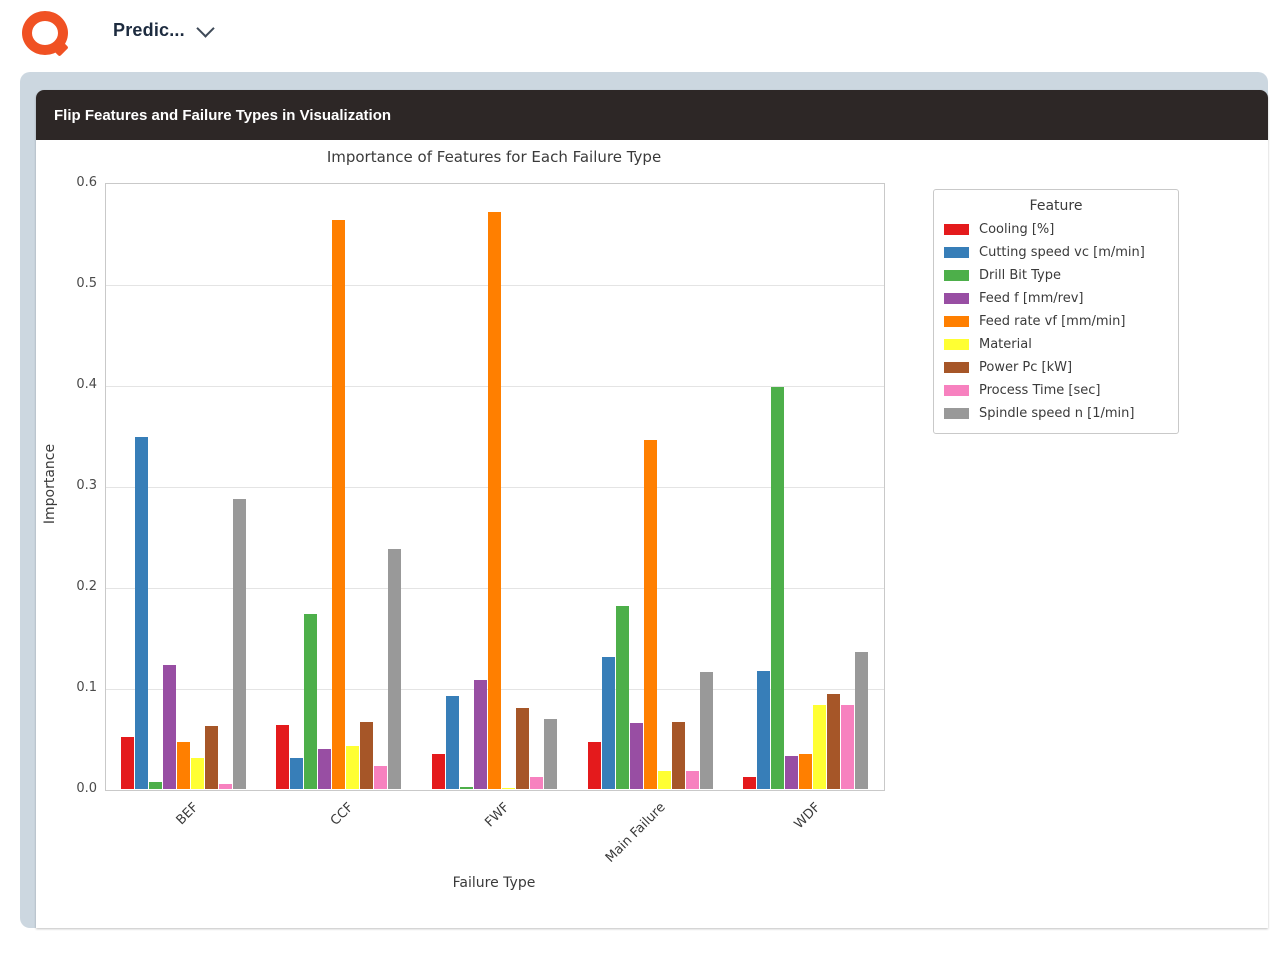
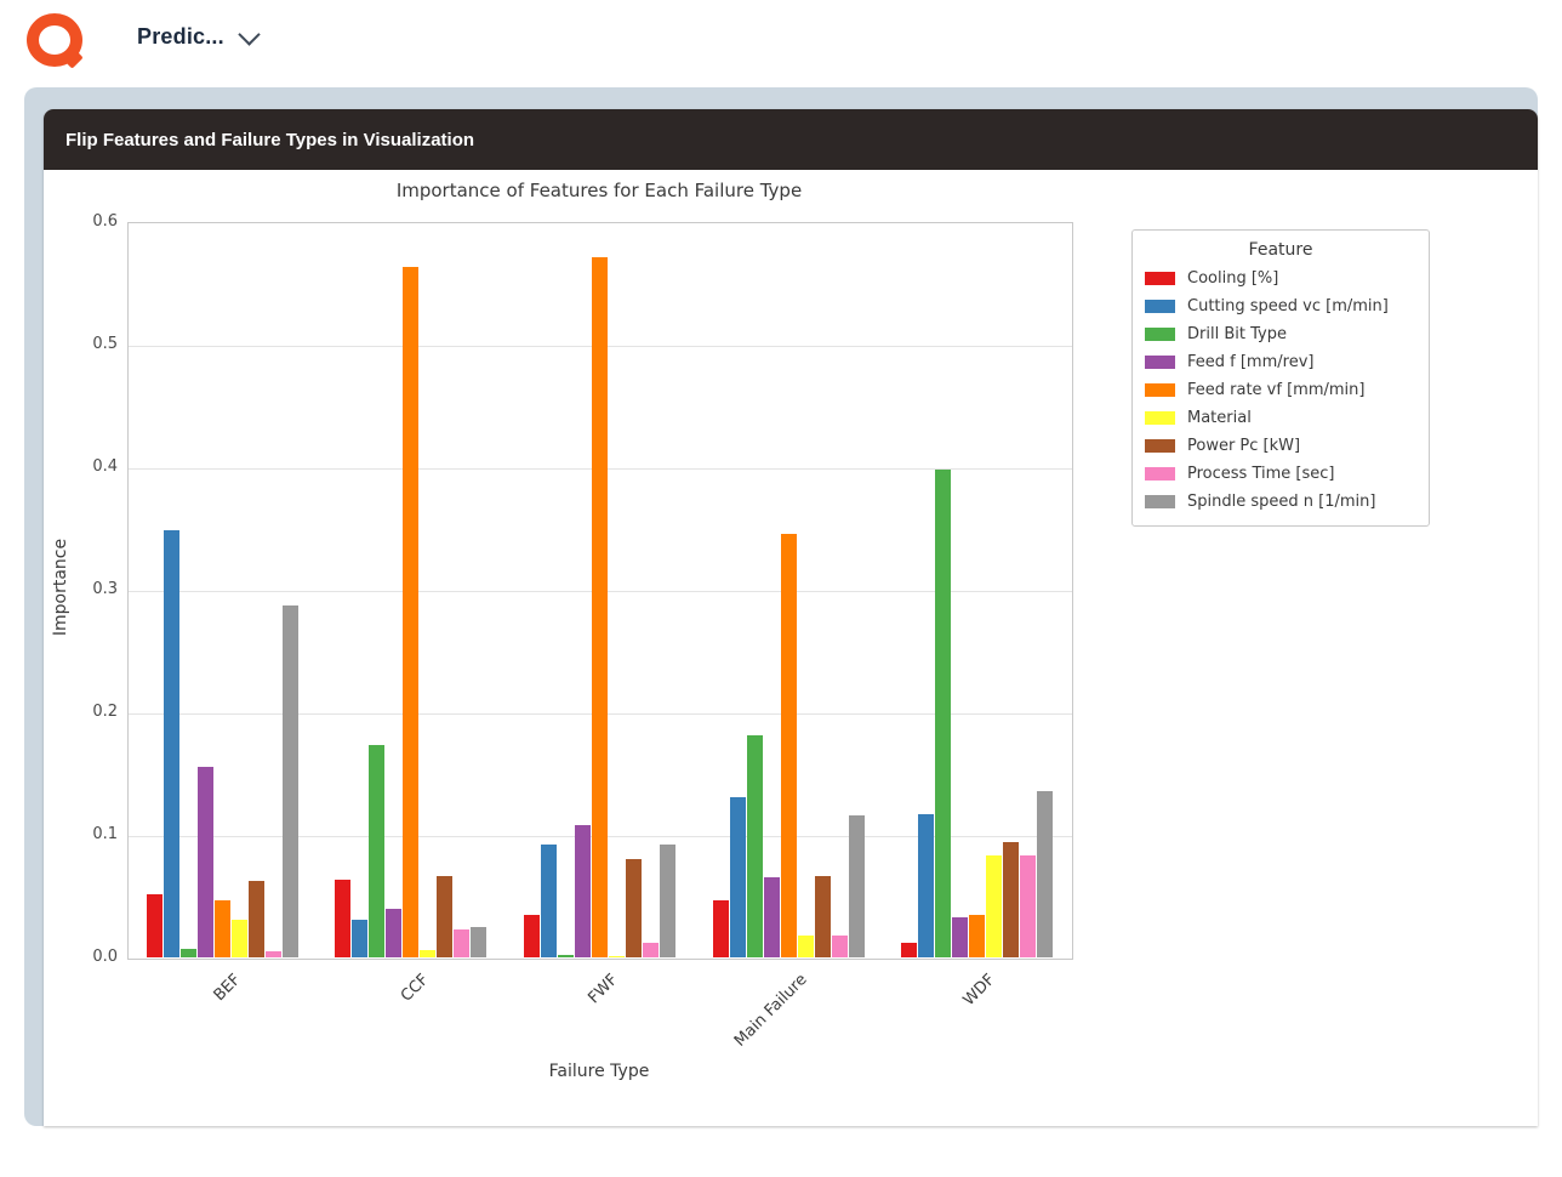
Feed f [mm/rev]/BEF: 0.123 -> 0.155
Material/CCF: 0.043 -> 0.006
Spindle speed n [1/min]/CCF: 0.238 -> 0.025
Spindle speed n [1/min]/FWF: 0.069 -> 0.092
